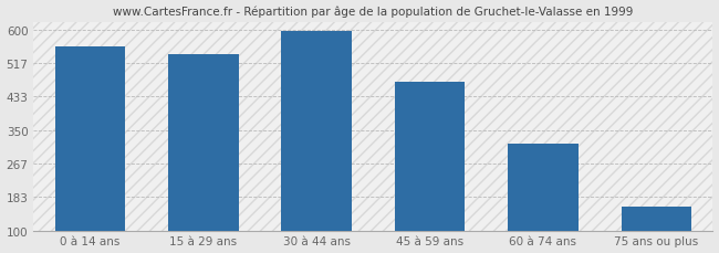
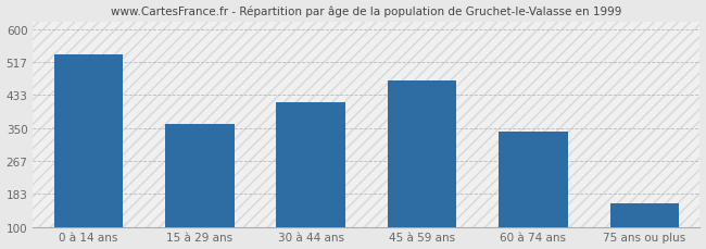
0 à 14 ans: 557 -> 535
15 à 29 ans: 537 -> 360
30 à 44 ans: 597 -> 415
60 à 74 ans: 317 -> 340
